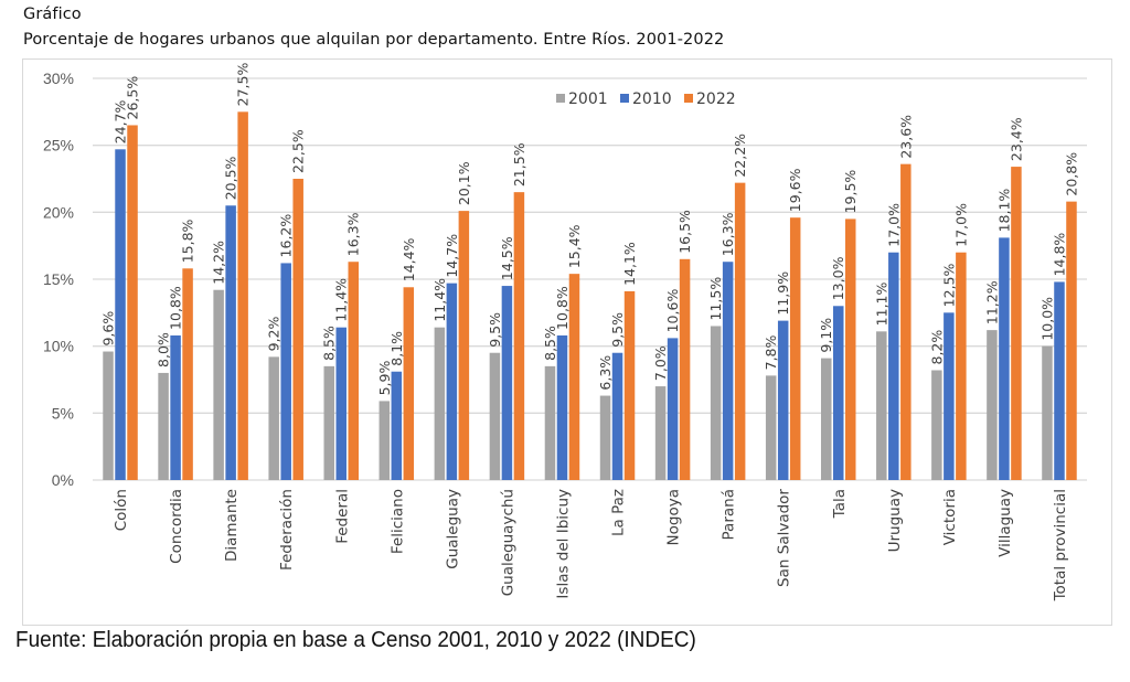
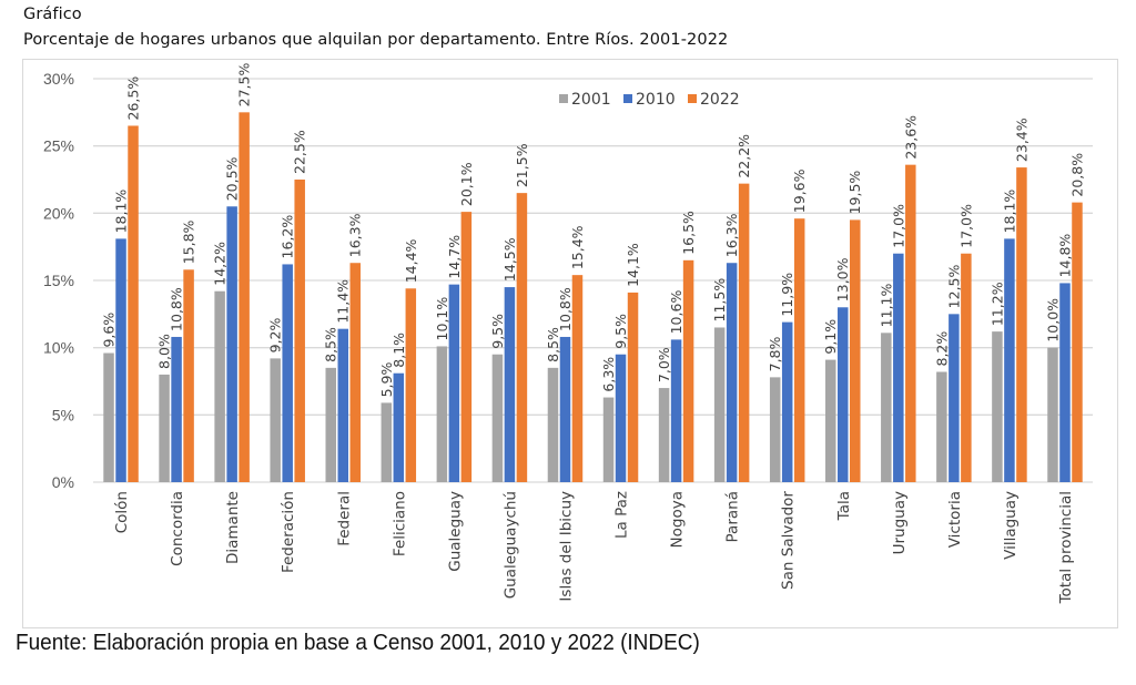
2010/Colón: 24,7% -> 18,1%
2001/Gualeguay: 11,4% -> 10,1%
